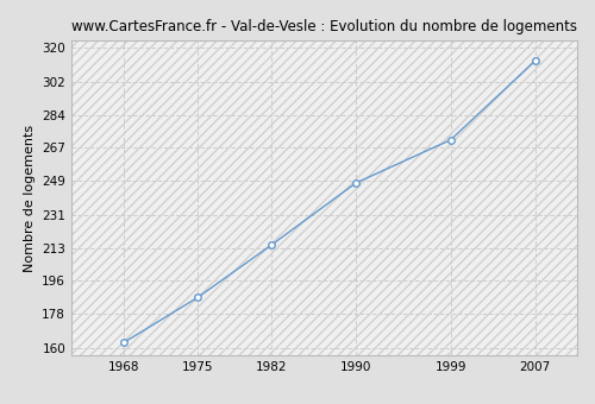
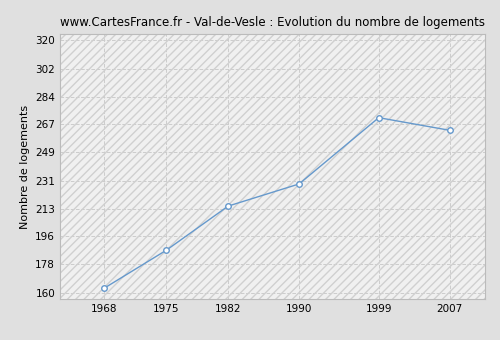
1990: 248 -> 229
2007: 313 -> 263
